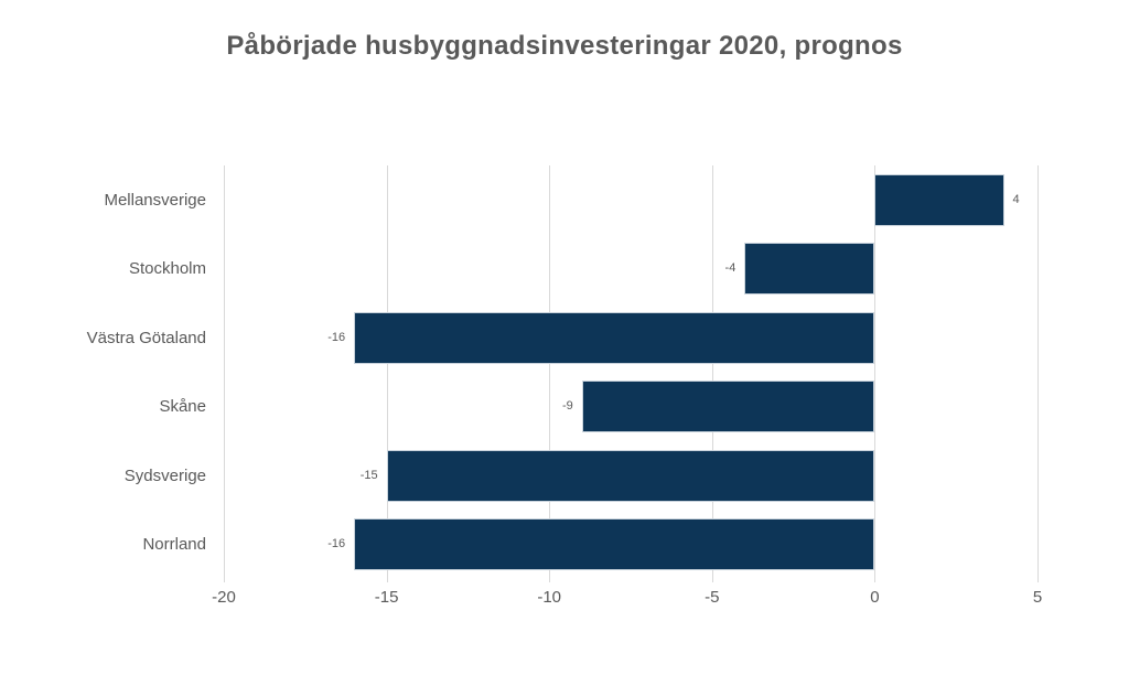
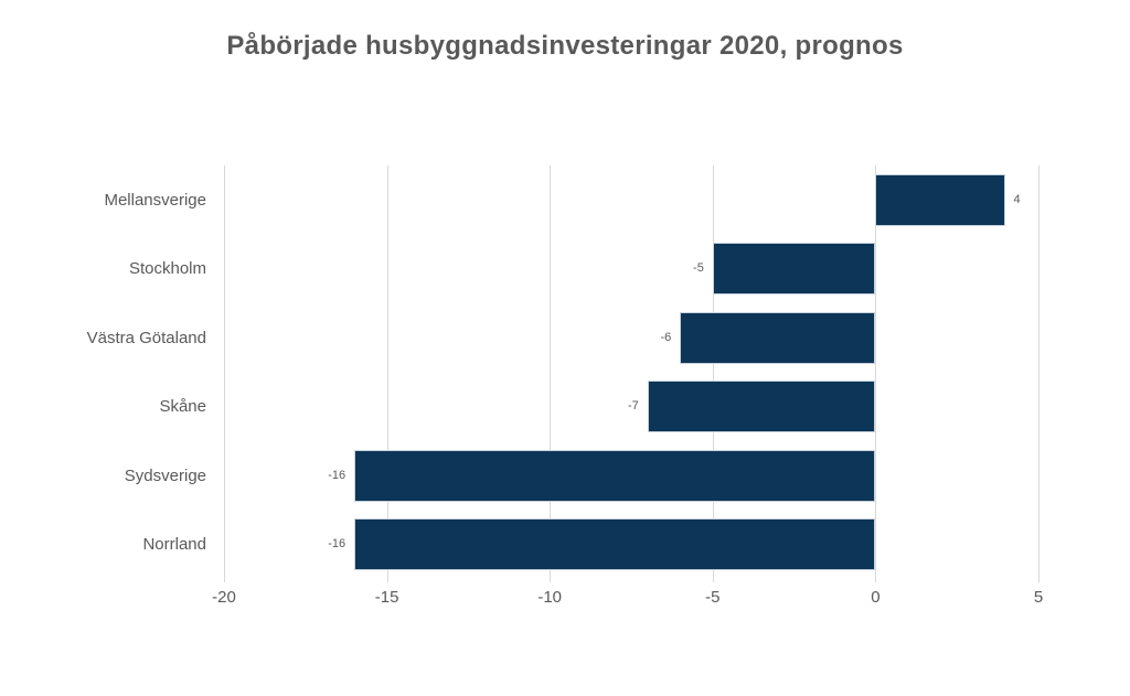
Stockholm: -4 -> -5
Västra Götaland: -16 -> -6
Skåne: -9 -> -7
Sydsverige: -15 -> -16
